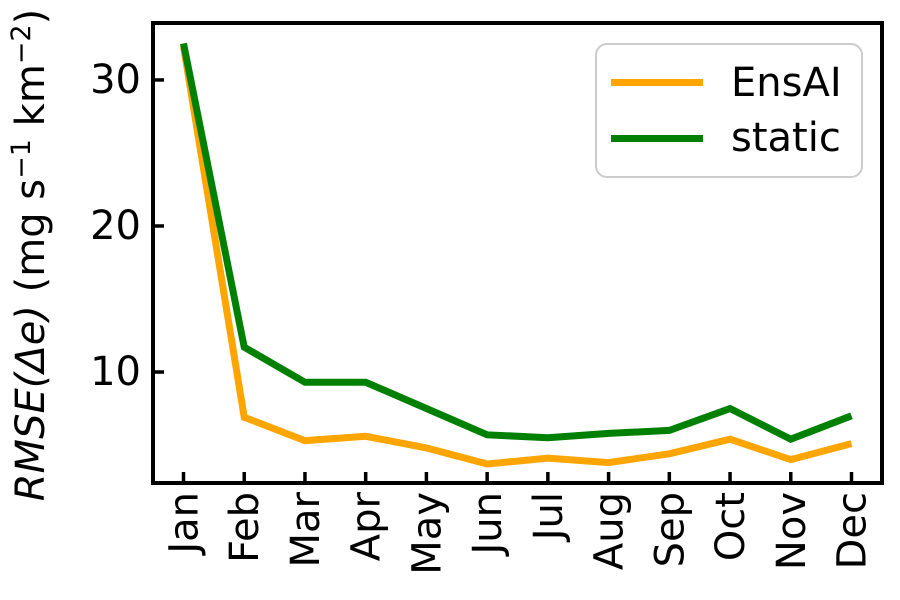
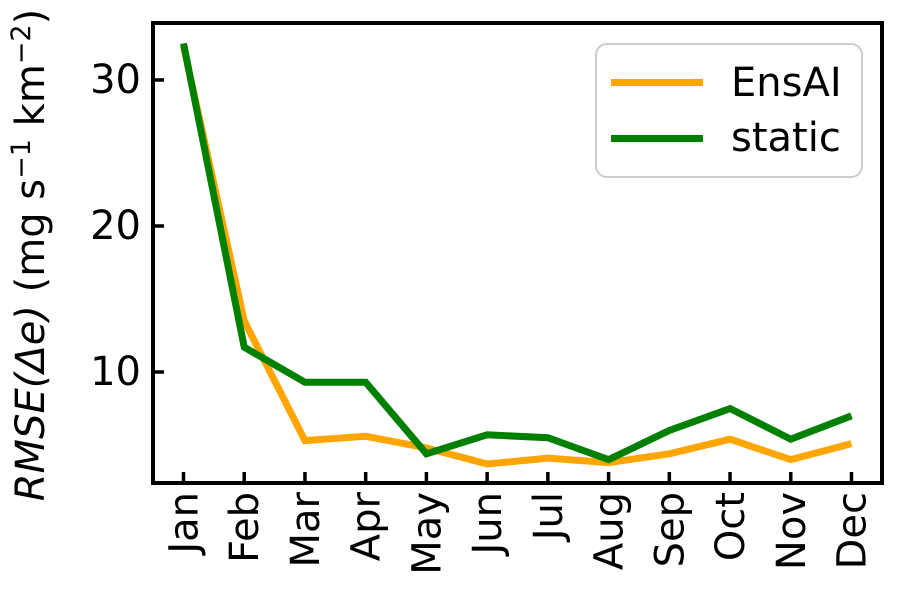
EnsAI/Feb: 6.9 -> 13.5
static/May: 7.5 -> 4.4
static/Aug: 5.8 -> 4.0
